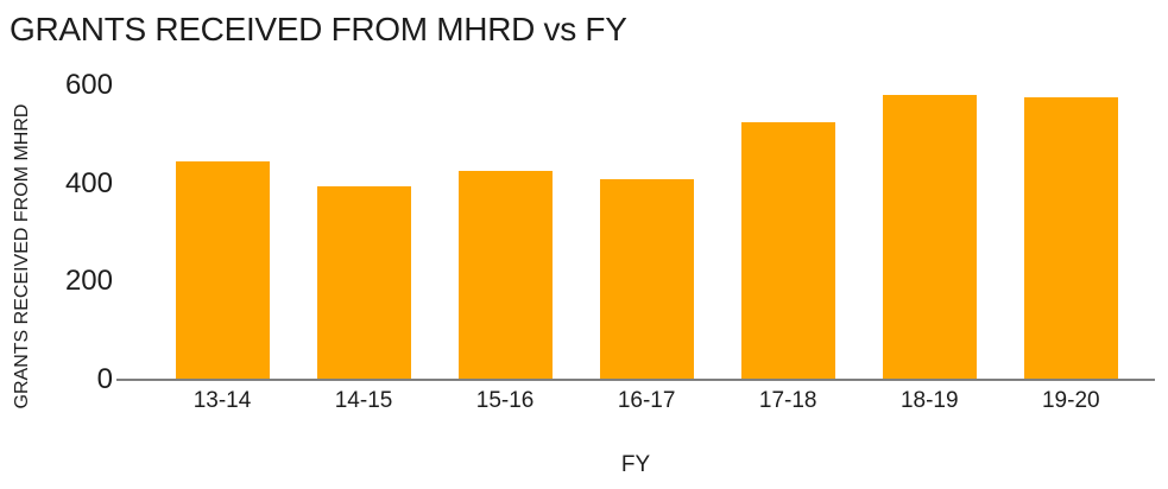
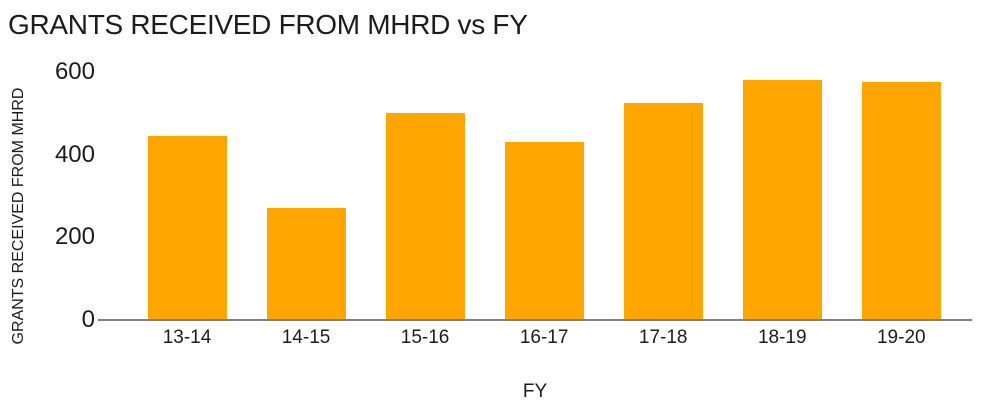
14-15: 400 -> 270
15-16: 420 -> 500
16-17: 410 -> 430
